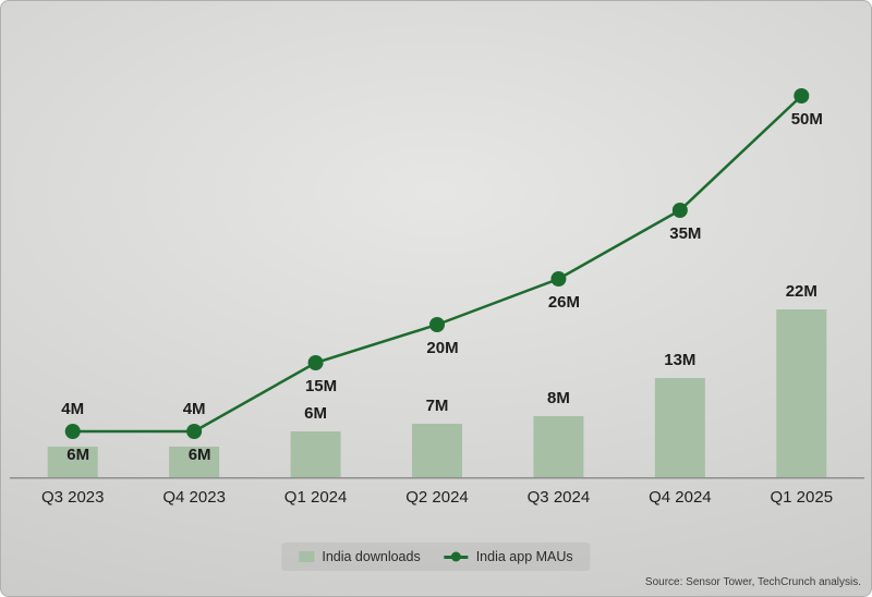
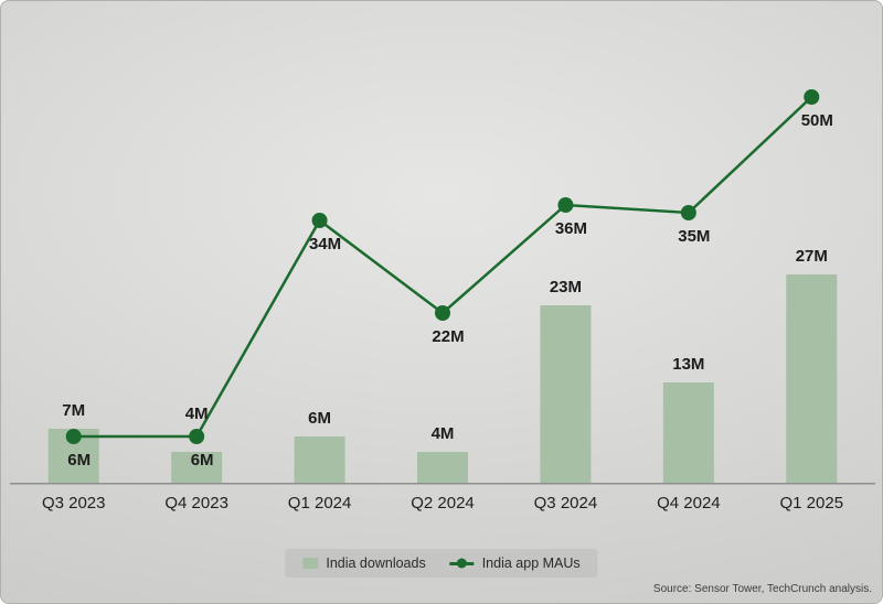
India downloads/Q3 2023: 4M -> 7M
India app MAUs/Q1 2024: 15M -> 34M
India downloads/Q2 2024: 7M -> 4M
India app MAUs/Q2 2024: 20M -> 22M
India downloads/Q3 2024: 8M -> 23M
India app MAUs/Q3 2024: 26M -> 36M
India downloads/Q1 2025: 22M -> 27M
